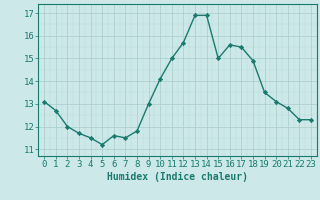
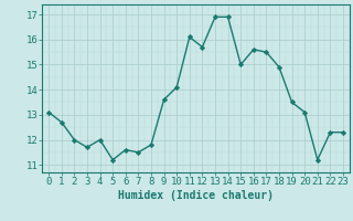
4: 11.5 -> 12.0
9: 13.0 -> 13.6
11: 15.0 -> 16.1
21: 12.8 -> 11.2
